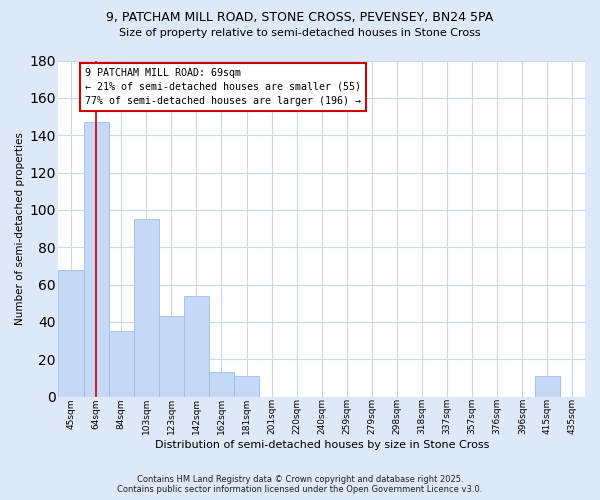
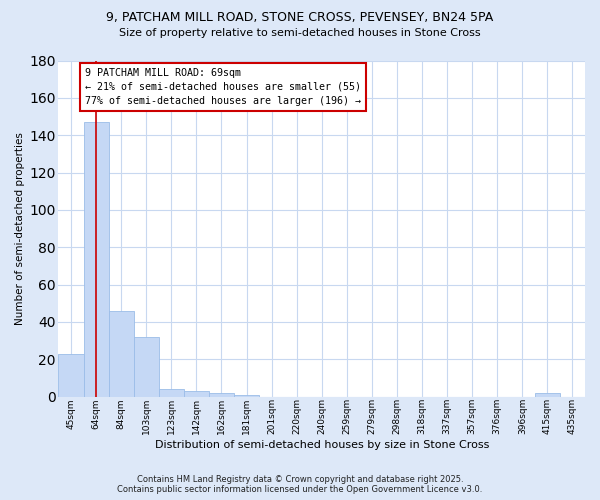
45sqm: 68 -> 23
84sqm: 35 -> 46
103sqm: 95 -> 32
123sqm: 43 -> 4
142sqm: 54 -> 3
162sqm: 13 -> 2
181sqm: 11 -> 1
415sqm: 11 -> 2
